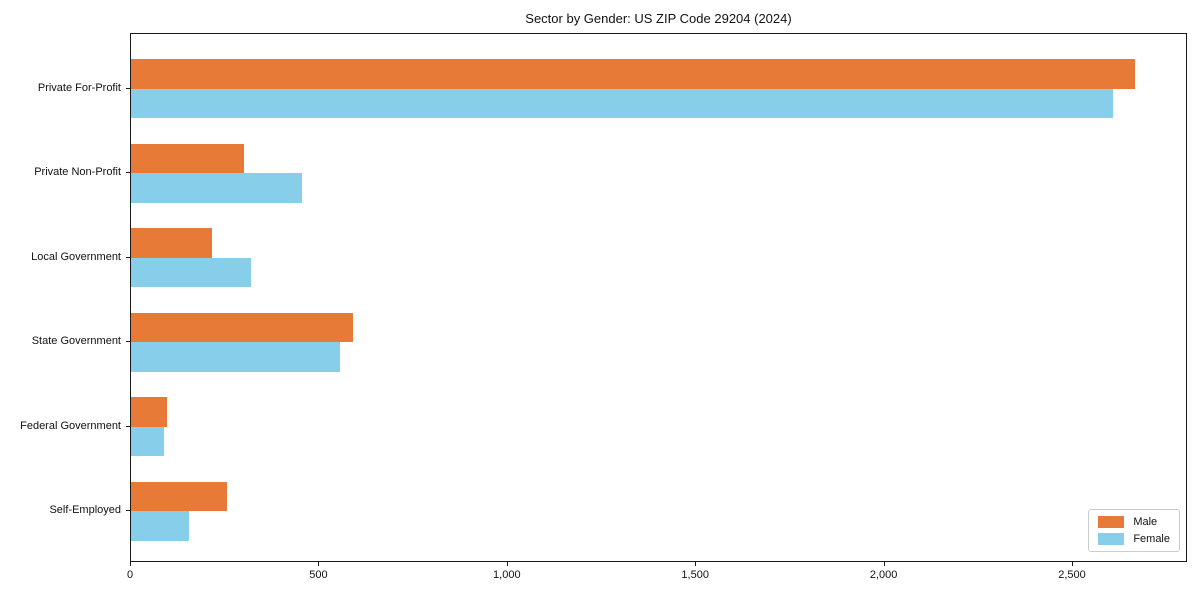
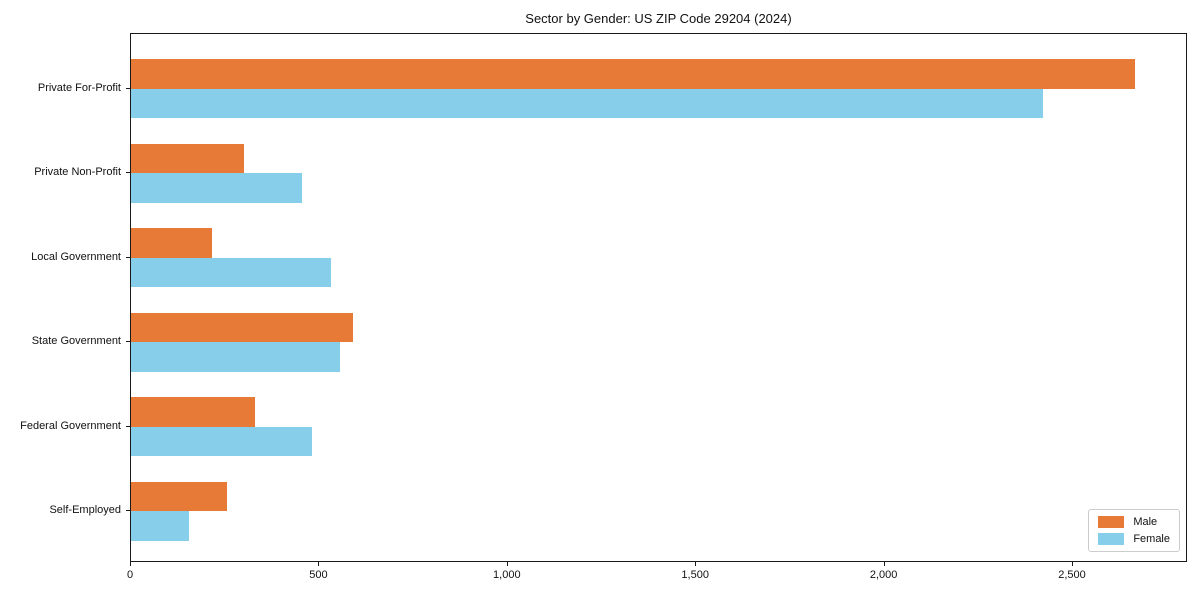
Female/Private For-Profit: 2600 -> 2420
Female/Local Government: 320 -> 530
Male/Federal Government: 100 -> 330
Female/Federal Government: 90 -> 480
